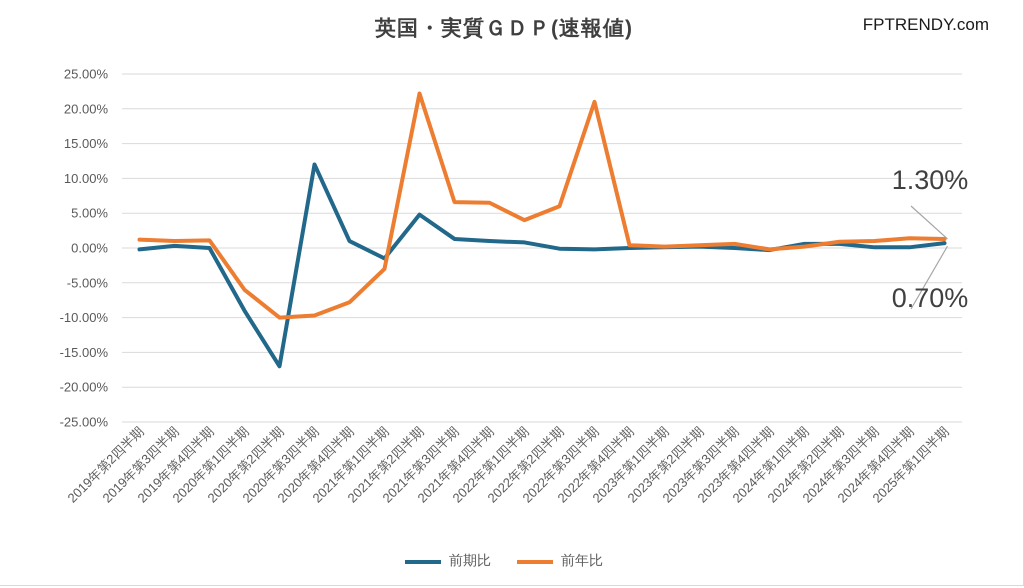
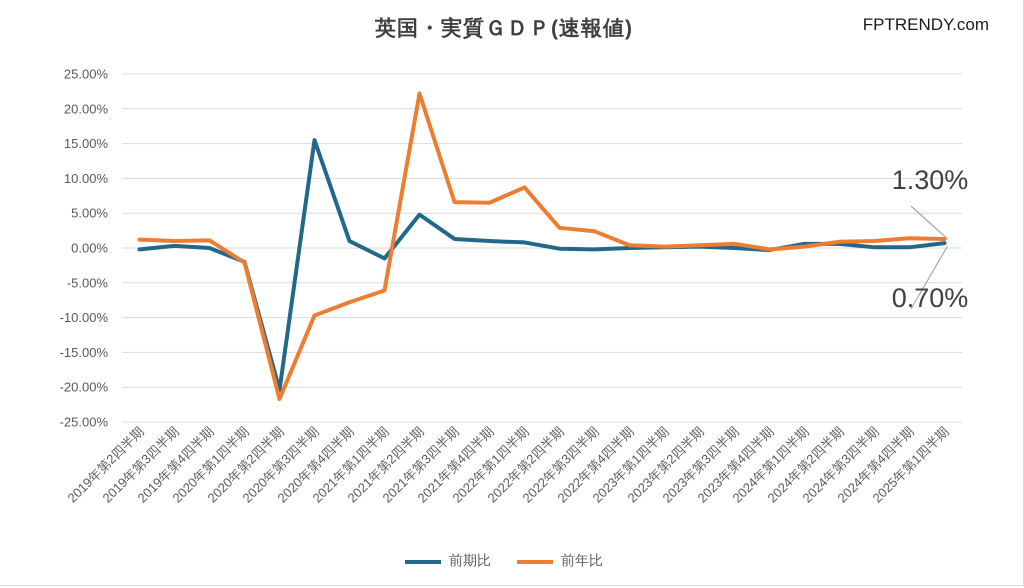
前期比/2020年第1四半期: -9% -> -2%
前年比/2020年第1四半期: -6% -> -2%
前期比/2020年第2四半期: -17% -> -20%
前年比/2020年第2四半期: -10% -> -22%
前期比/2020年第3四半期: 12% -> 16%
前年比/2021年第1四半期: -3% -> -6%
前年比/2022年第1四半期: 4% -> 9%
前年比/2022年第2四半期: 6% -> 3%
前年比/2022年第3四半期: 21% -> 2%
